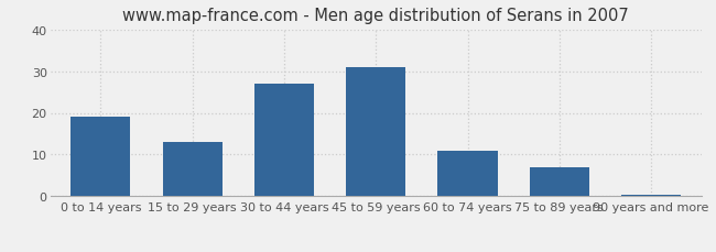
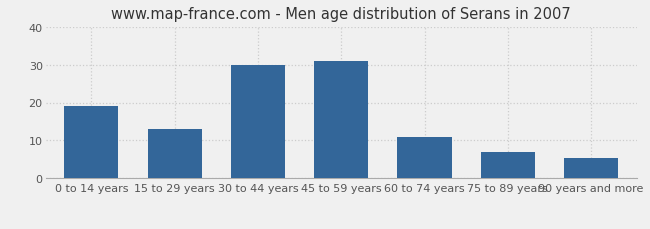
30 to 44 years: 27.0 -> 30.0
90 years and more: 0.5 -> 5.5
